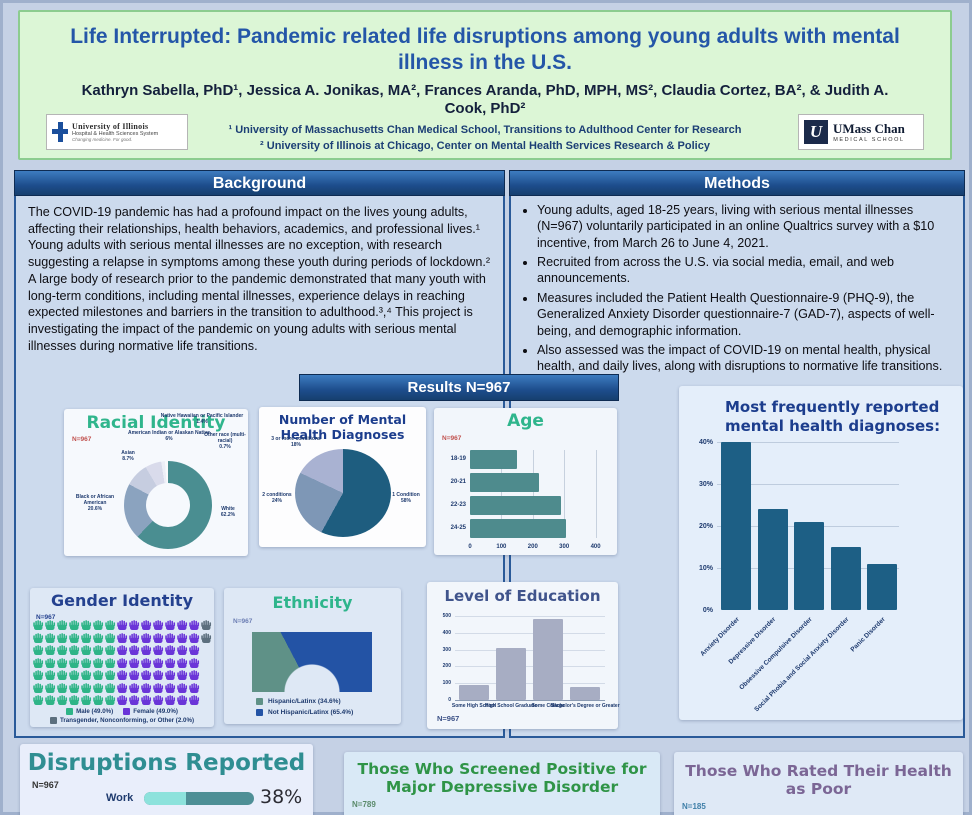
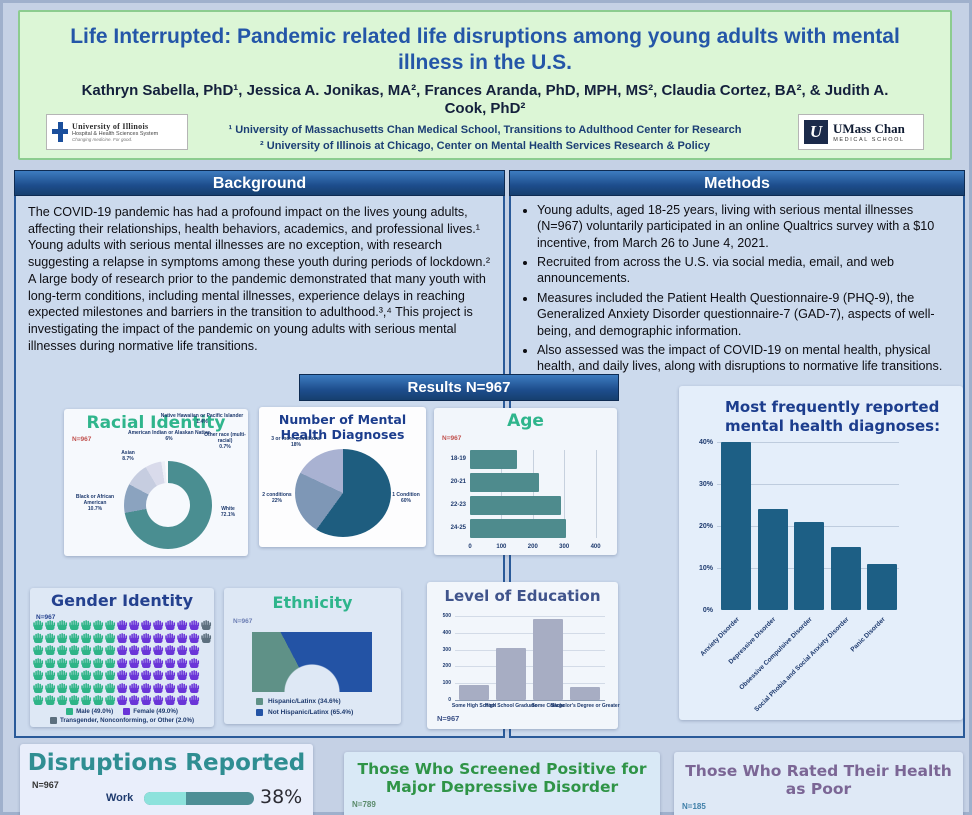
Racial Identity/White: 62.2% -> 72.1%
Racial Identity/Black or African American: 20.6% -> 10.7%
Number of Mental Health Diagnoses/1 Condition: 58% -> 60%
Number of Mental Health Diagnoses/2 conditions: 24% -> 22%
